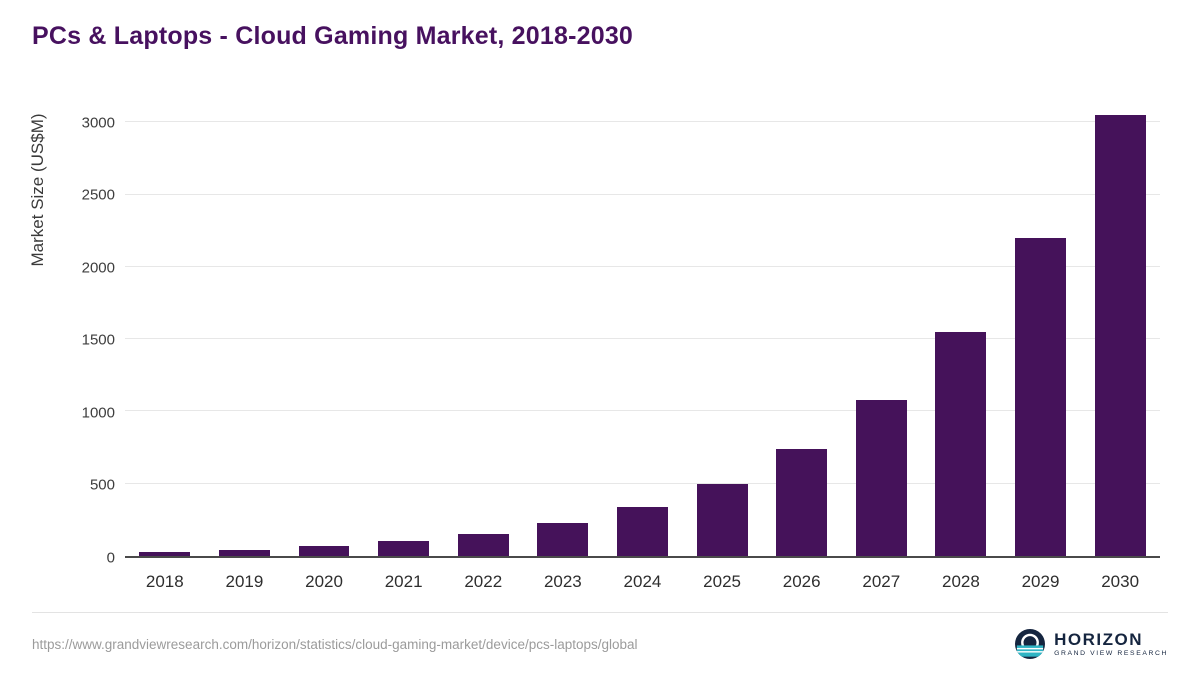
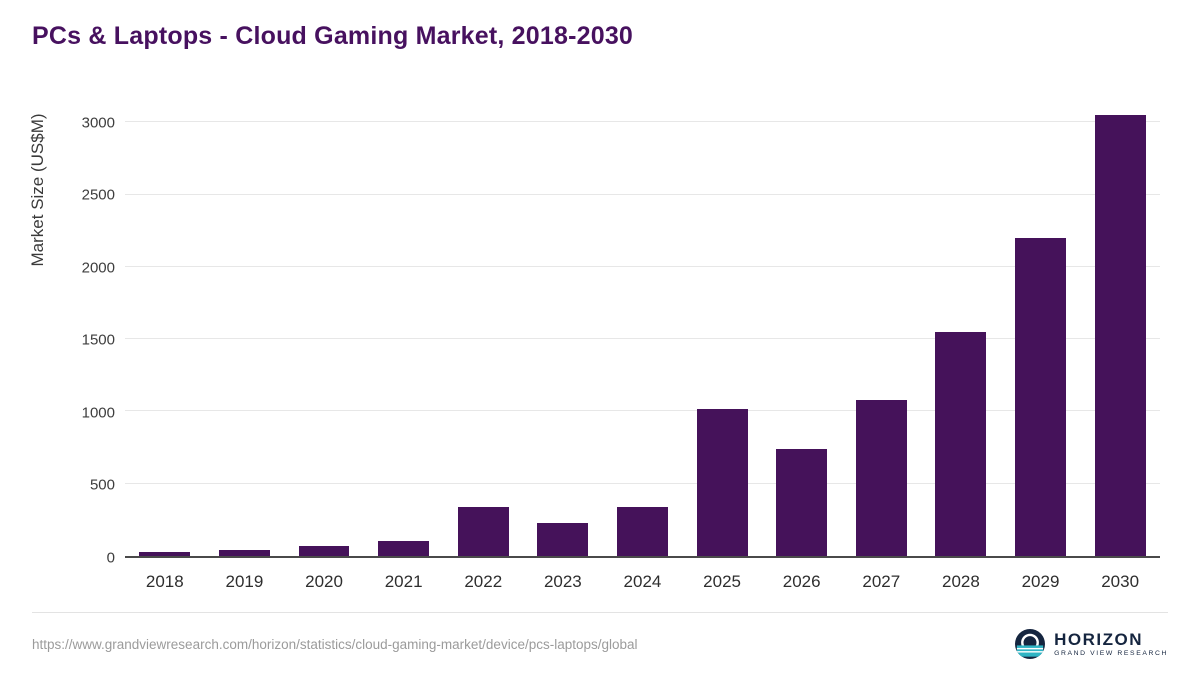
2022: 160 -> 340
2025: 500 -> 1020
